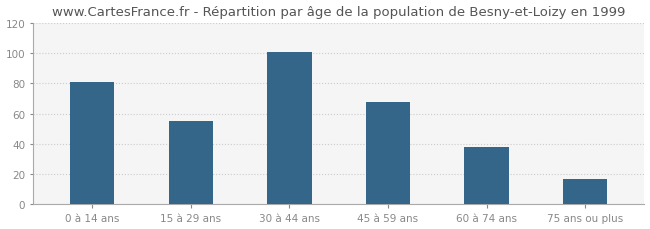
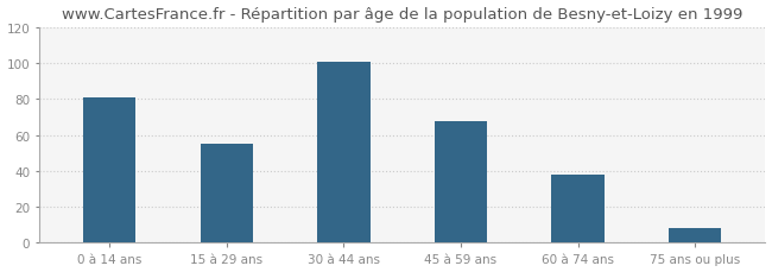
75 ans ou plus: 17 -> 8
